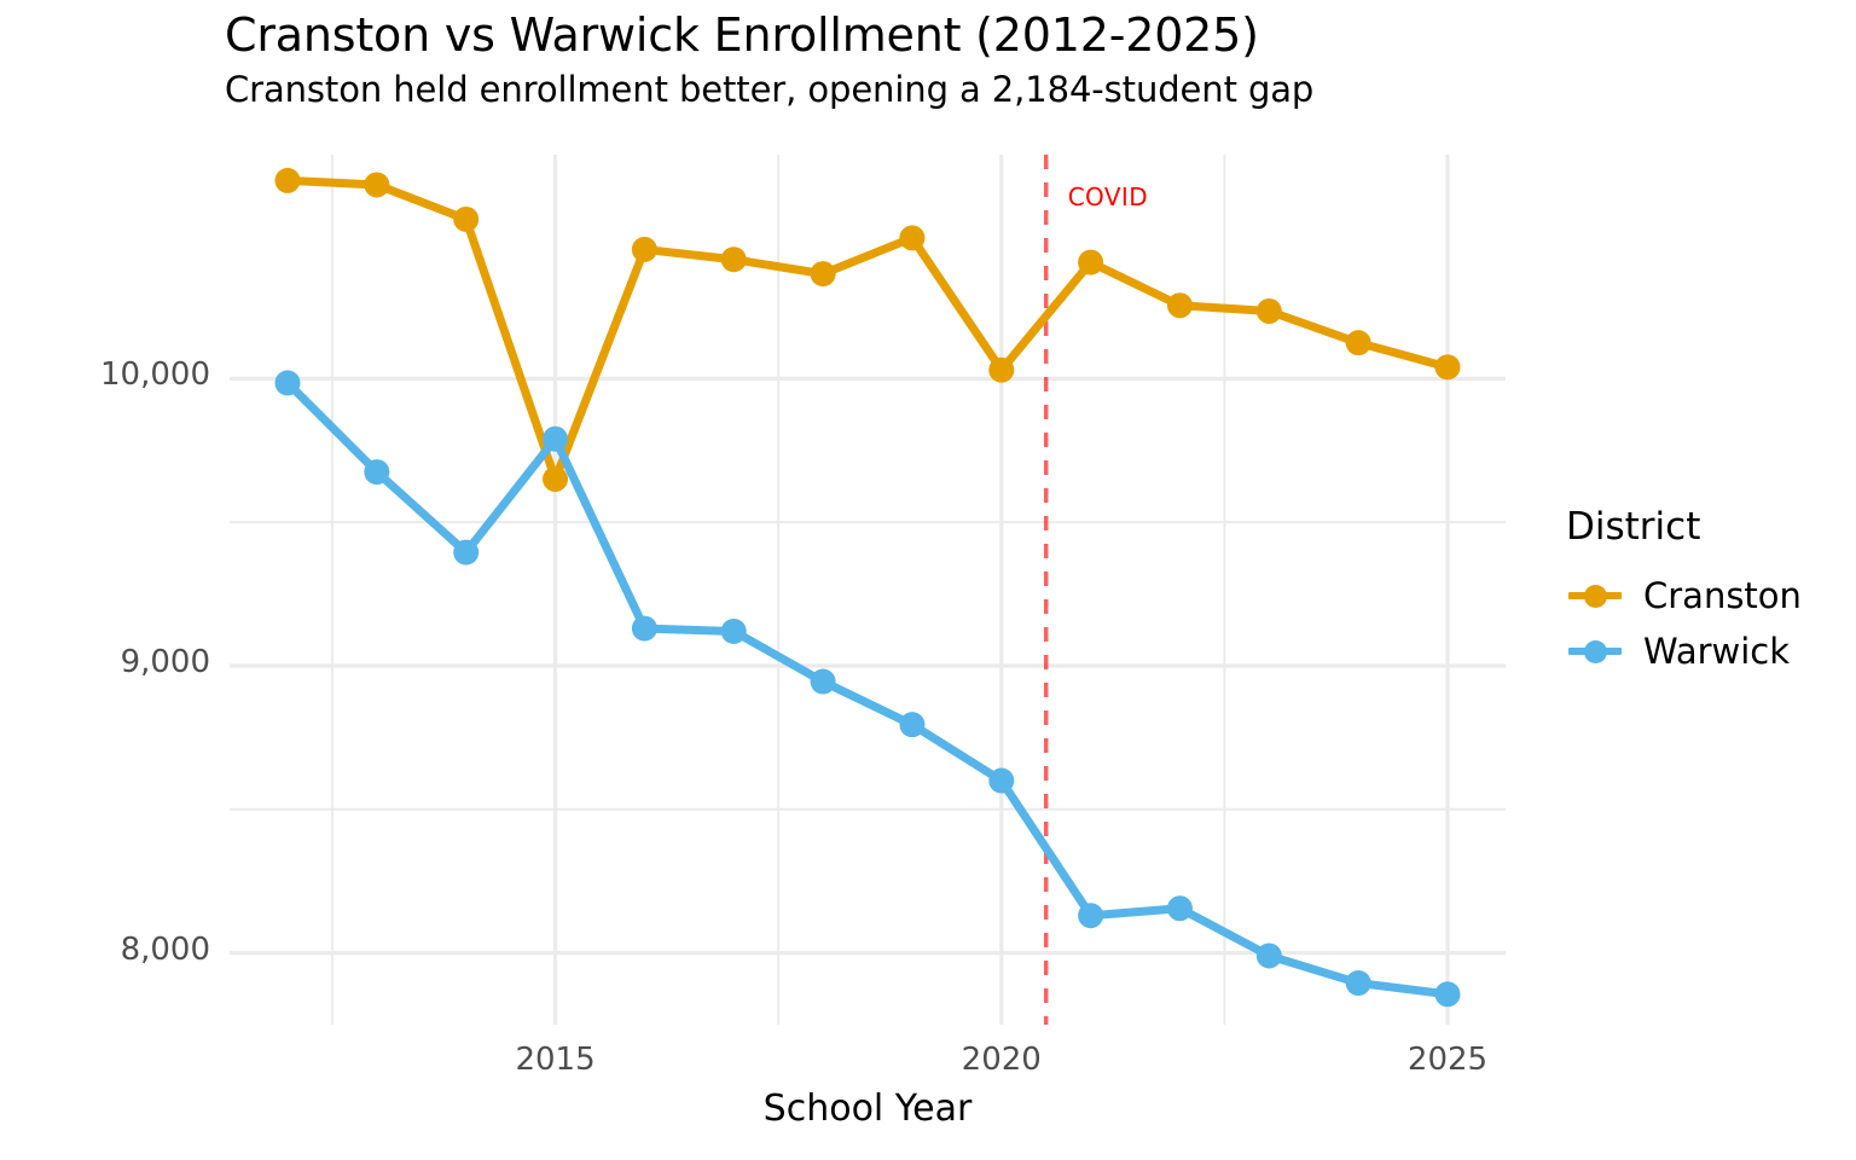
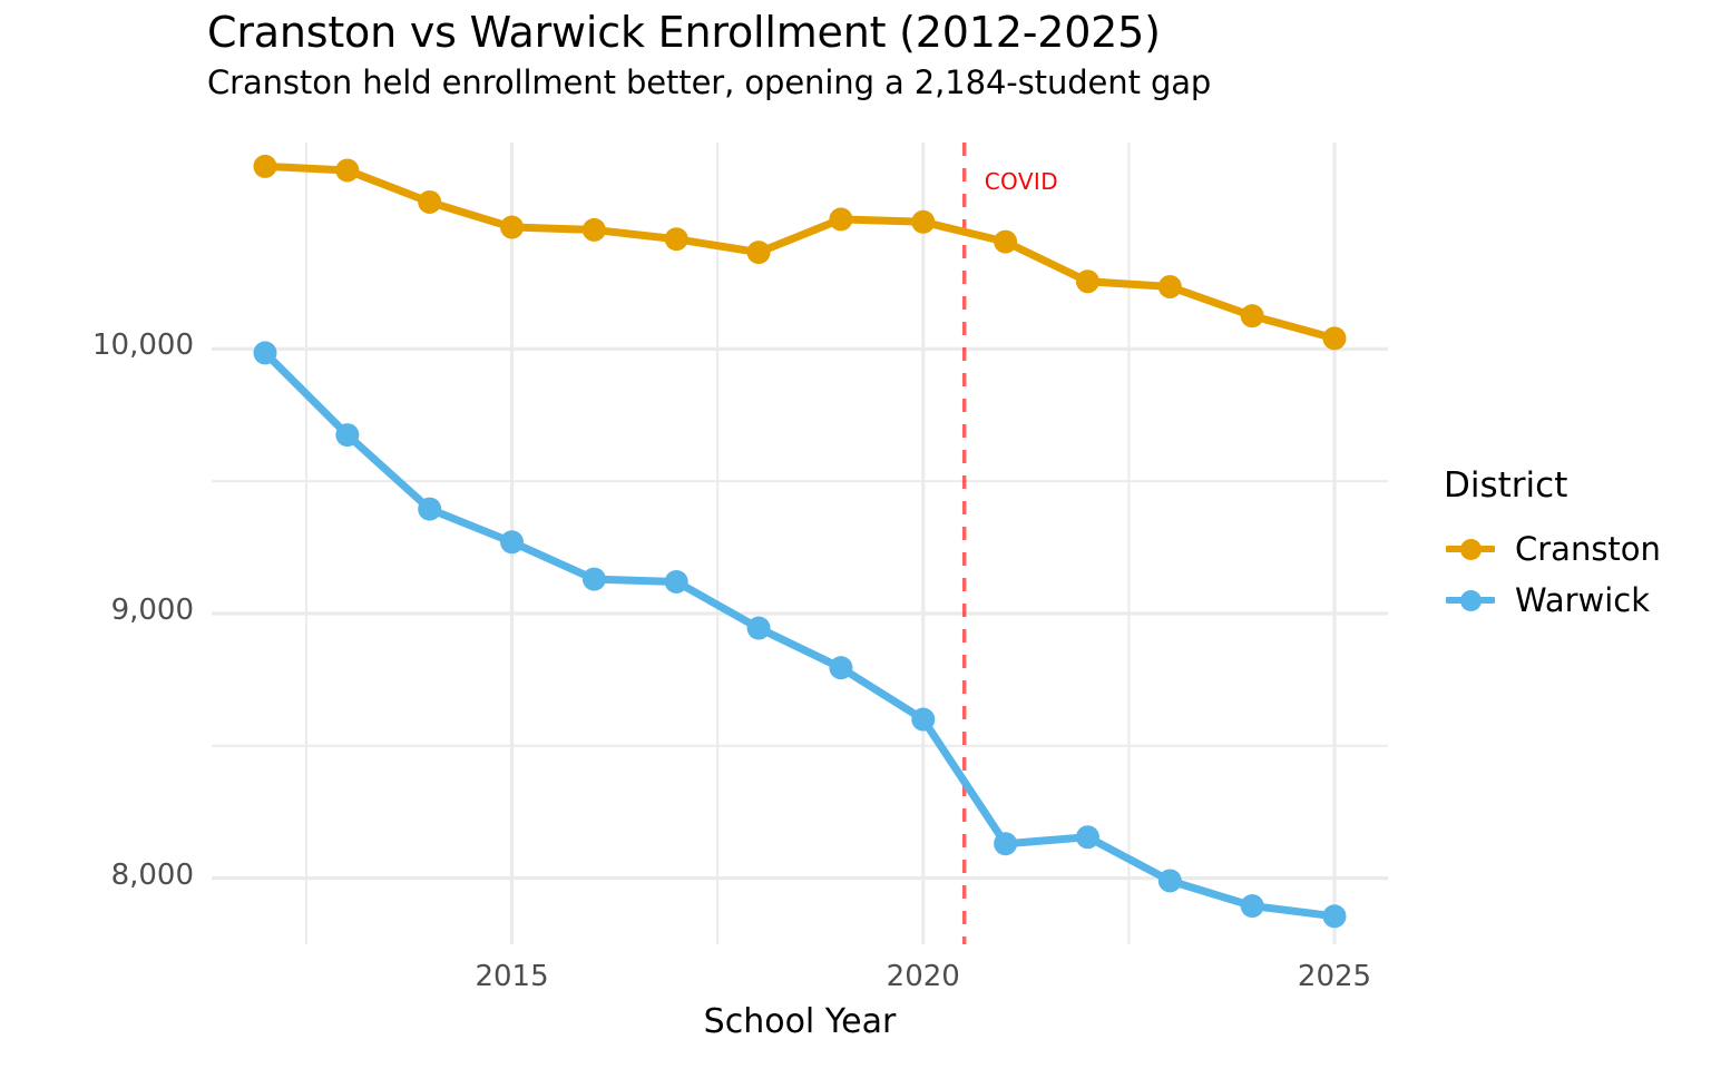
Cranston/2015: 9650 -> 10460
Warwick/2015: 9790 -> 9270
Cranston/2020: 10030 -> 10480
